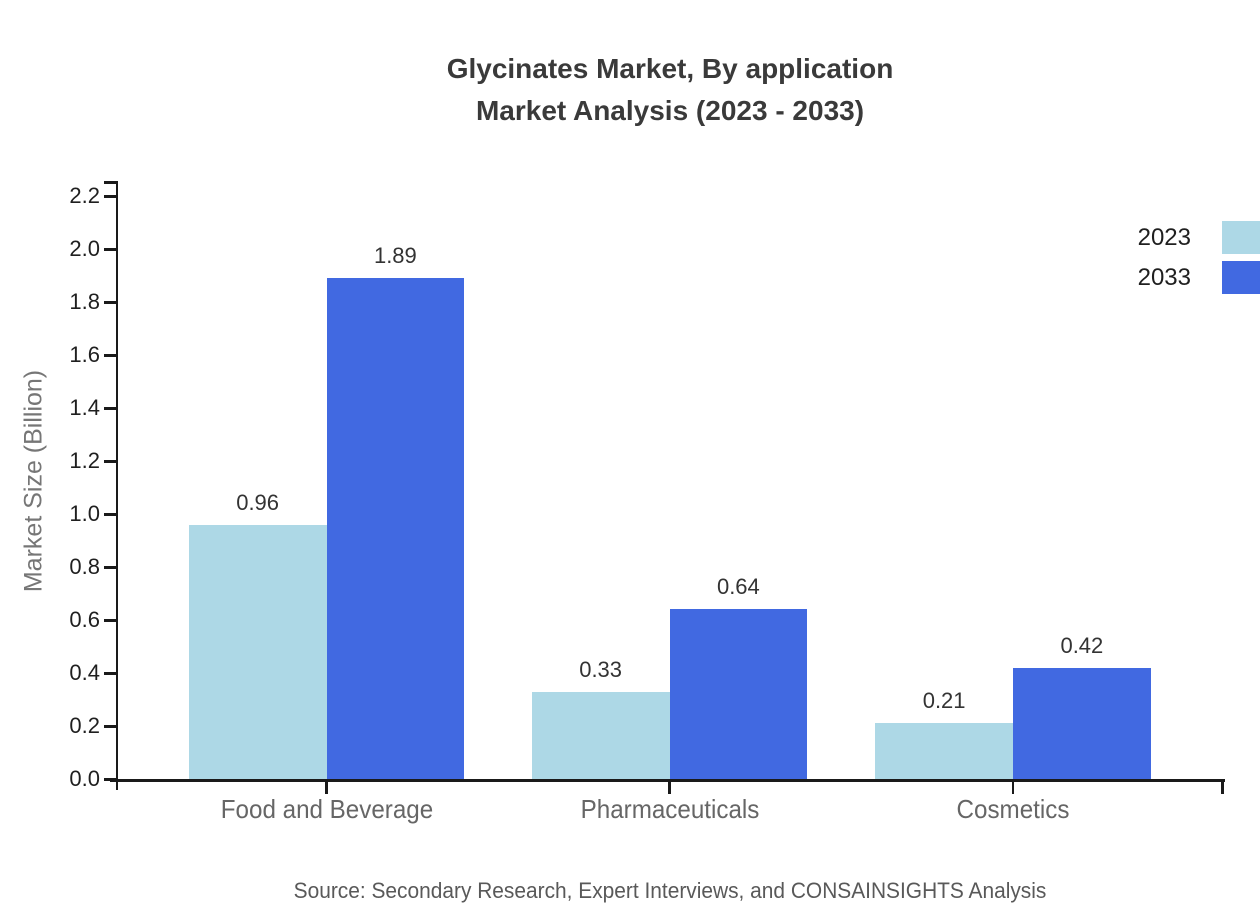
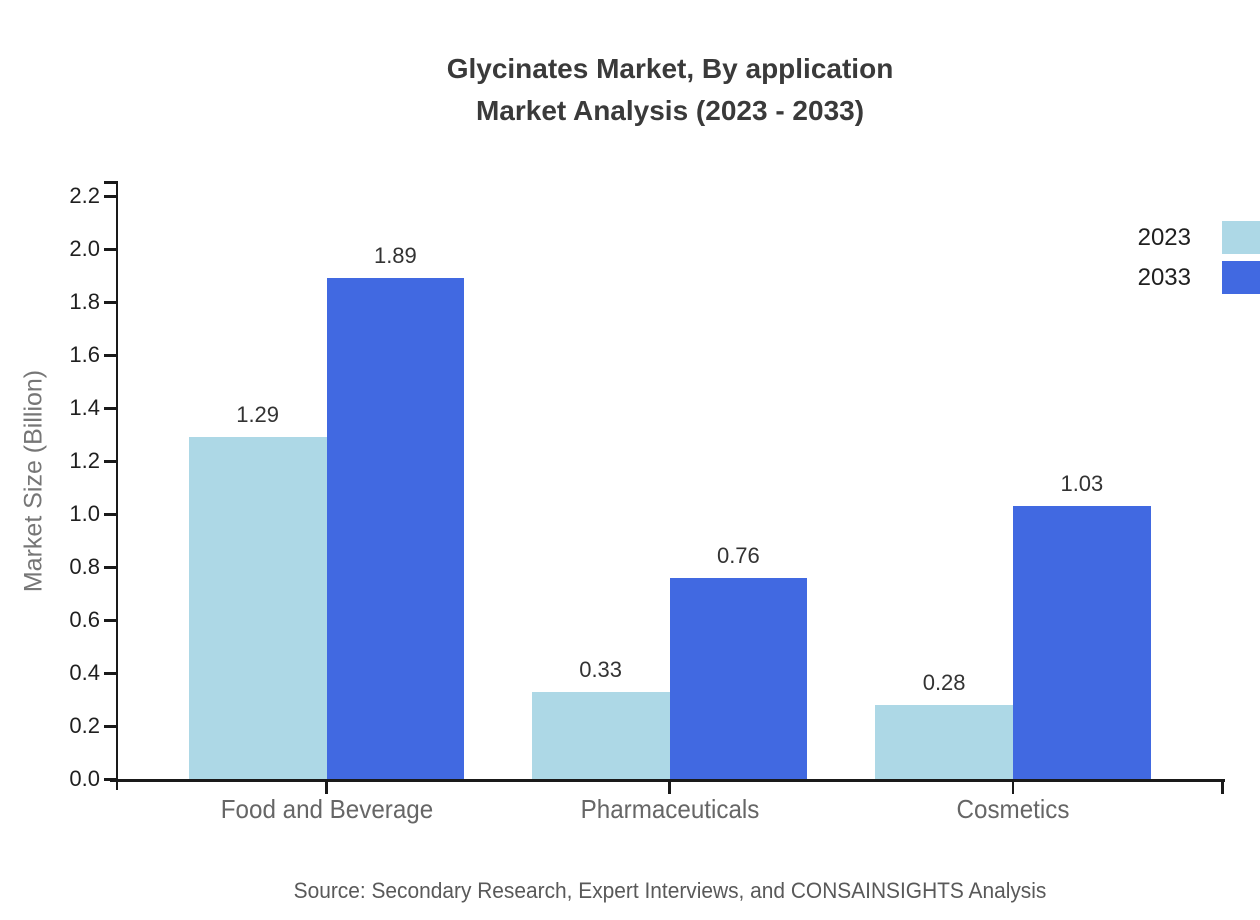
2023/Food and Beverage: 0.96 -> 1.29
2033/Pharmaceuticals: 0.64 -> 0.76
2023/Cosmetics: 0.21 -> 0.28
2033/Cosmetics: 0.42 -> 1.03
